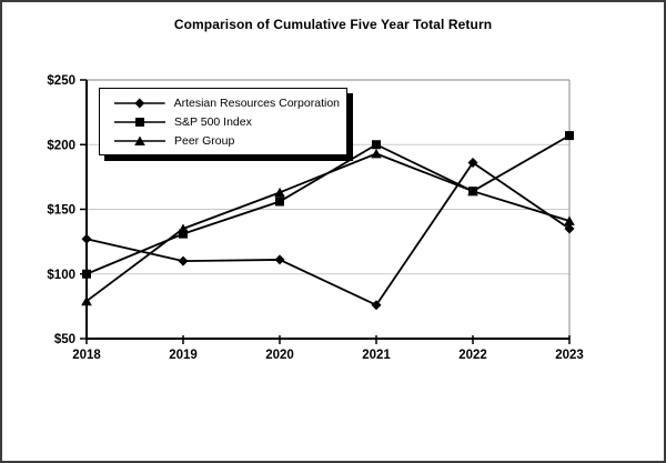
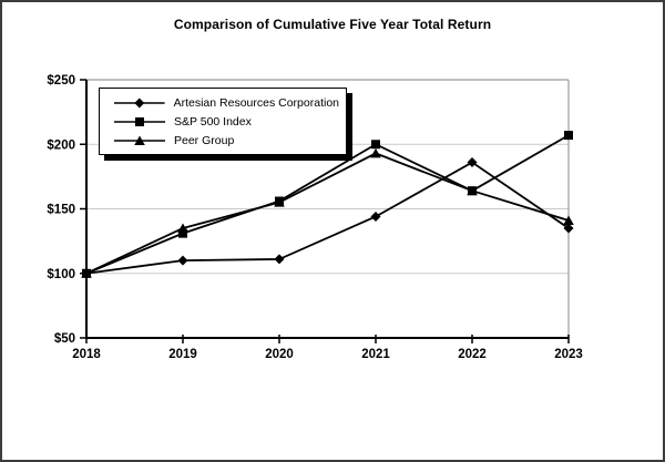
Artesian Resources Corporation/2018: $127 -> $100
Peer Group/2018: $79 -> $100
Peer Group/2020: $163 -> $155
Artesian Resources Corporation/2021: $76 -> $144
